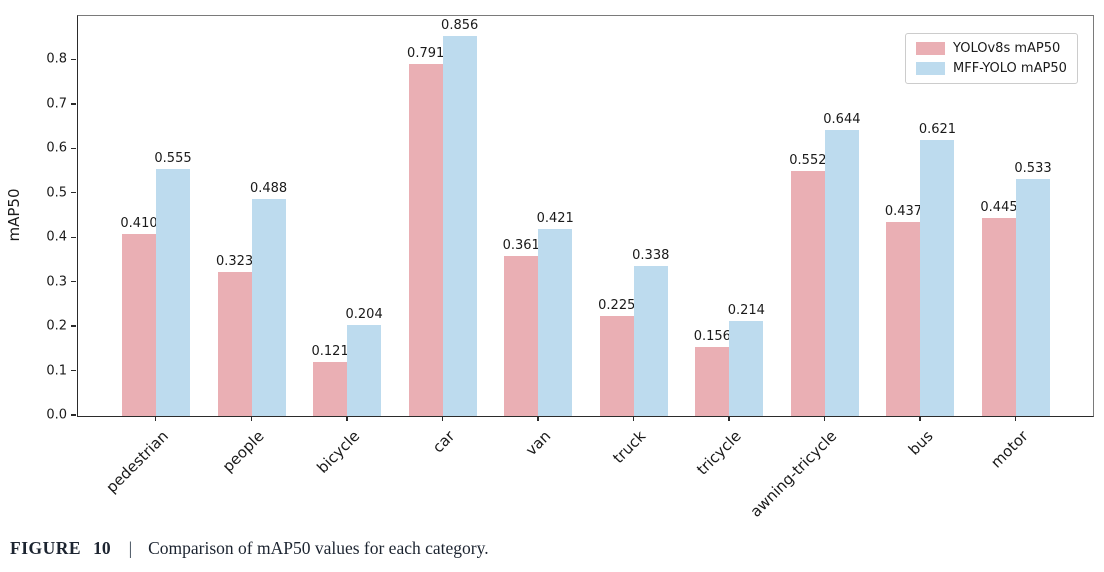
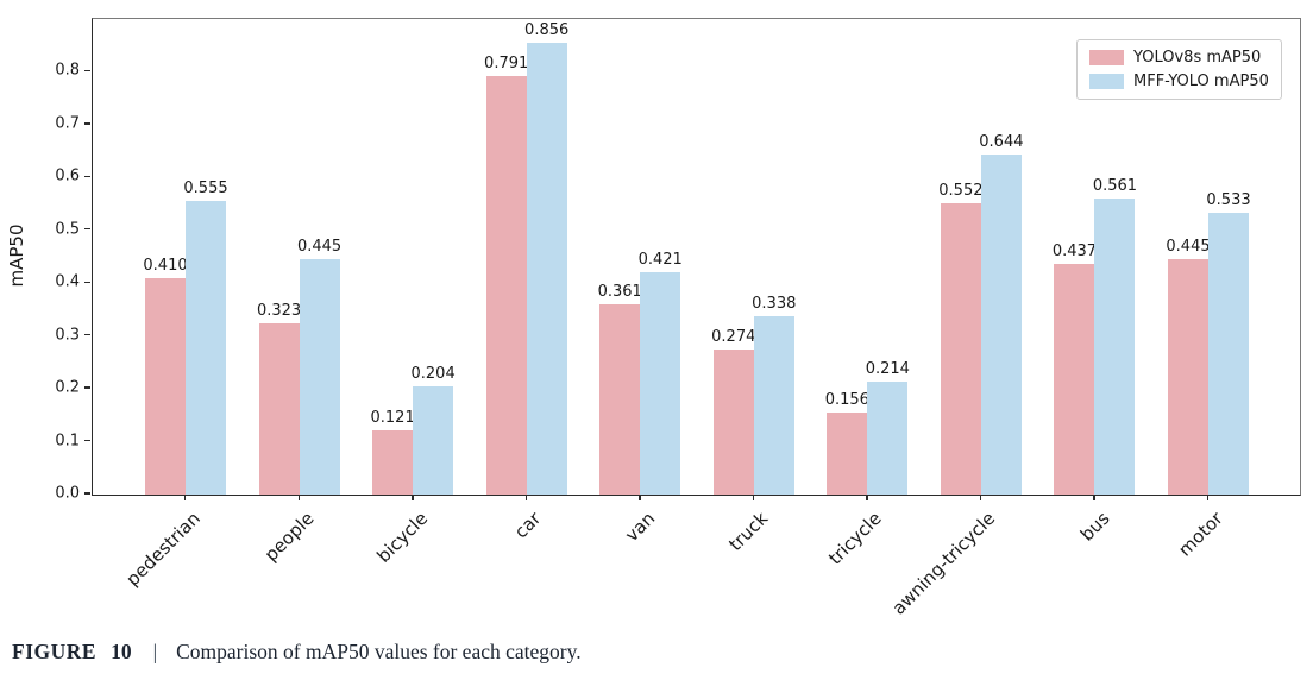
MFF-YOLO mAP50/people: 0.488 -> 0.445
YOLOv8s mAP50/truck: 0.225 -> 0.274
MFF-YOLO mAP50/bus: 0.621 -> 0.561
